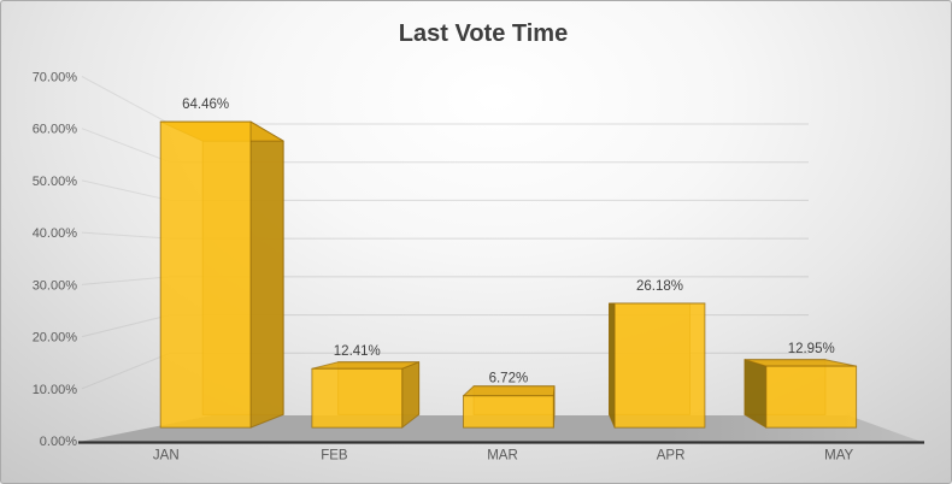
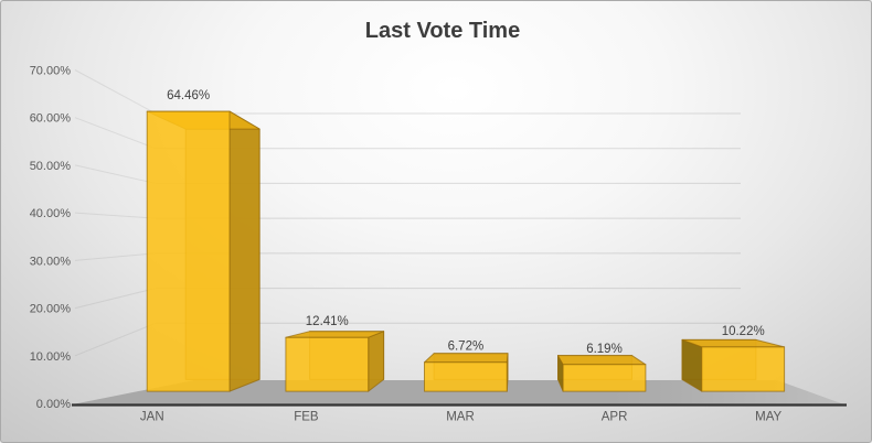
APR: 26.18% -> 6.19%
MAY: 12.95% -> 10.22%
